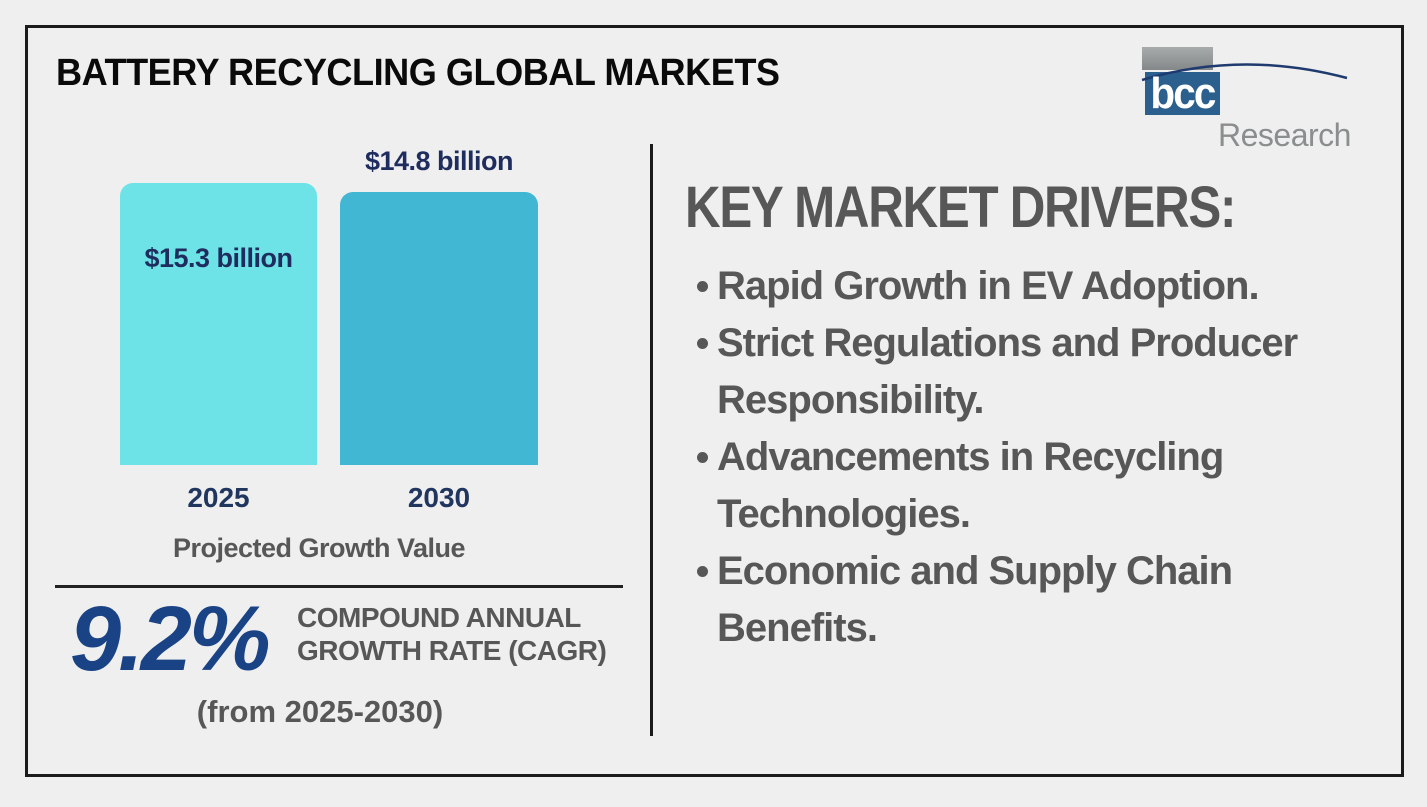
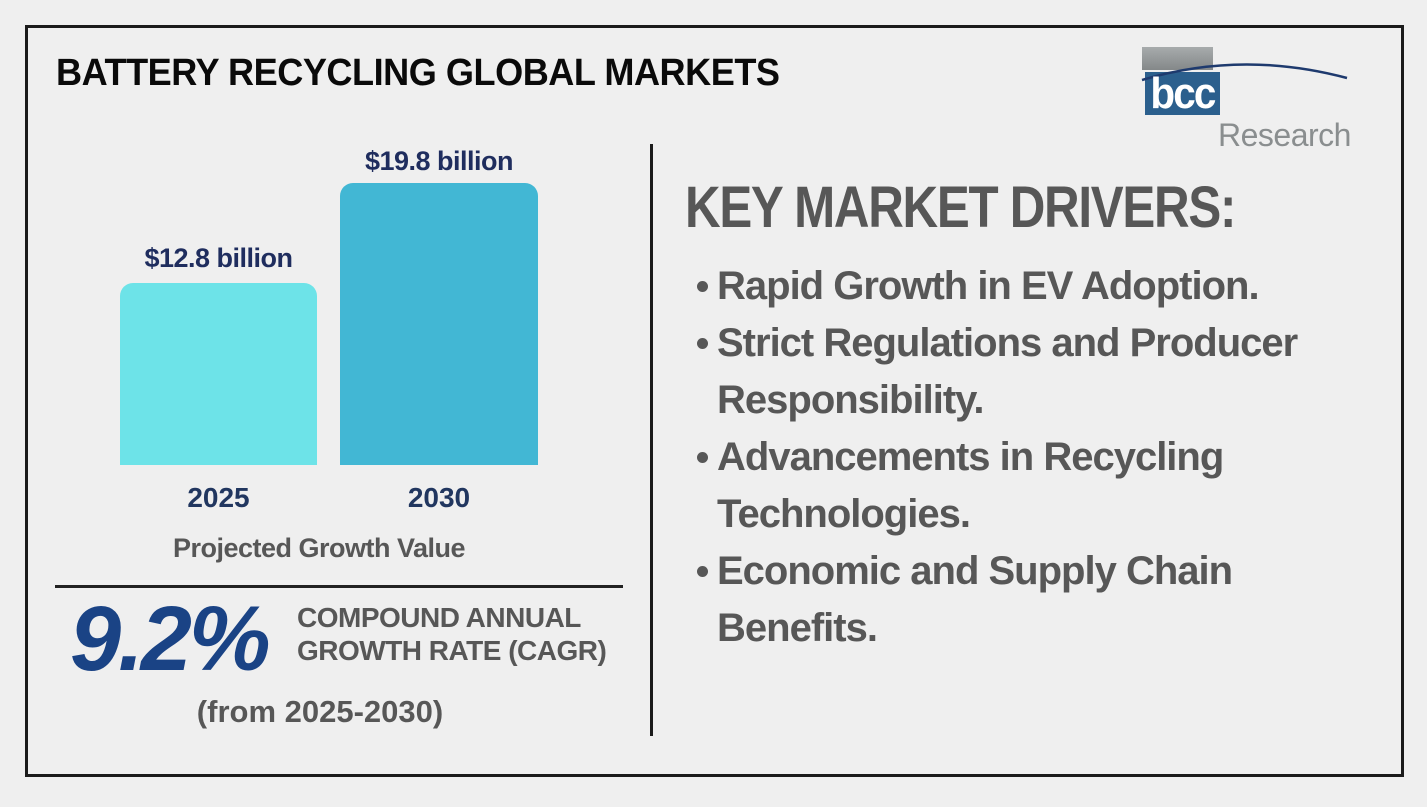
2025: $15.3 -> $12.8
2030: $14.8 -> $19.8
